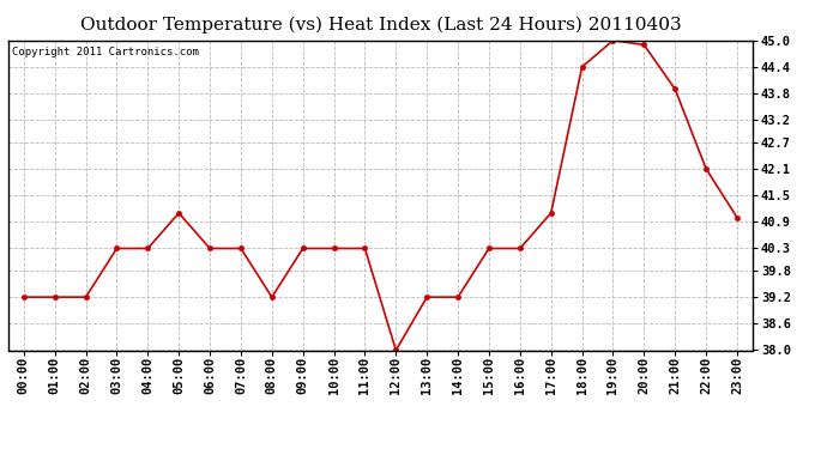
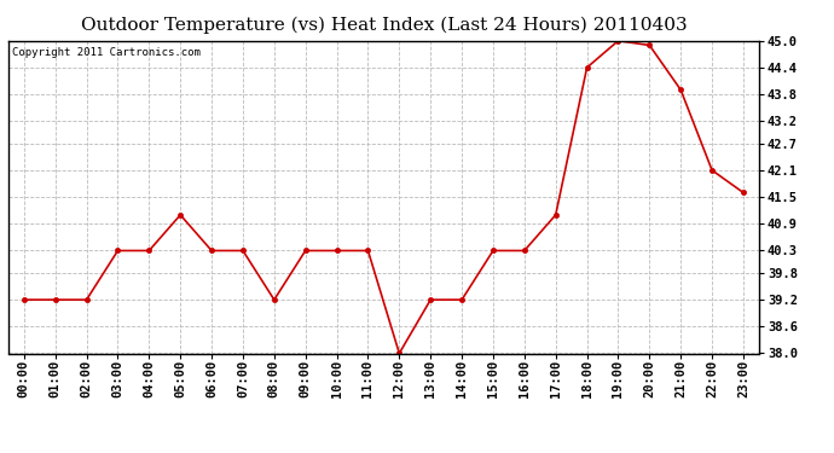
23:00: 41.0 -> 41.6
